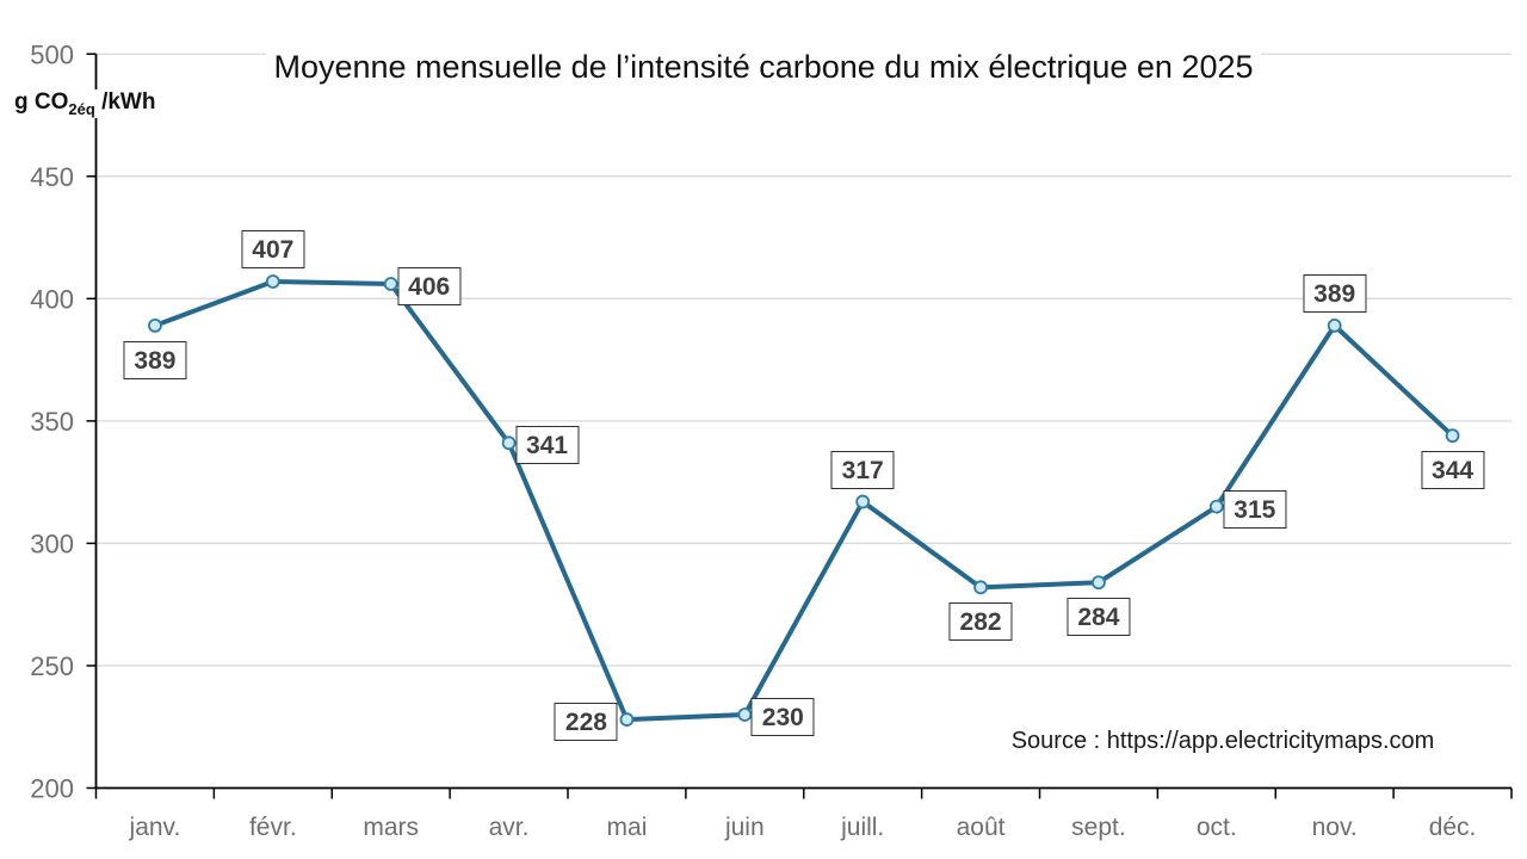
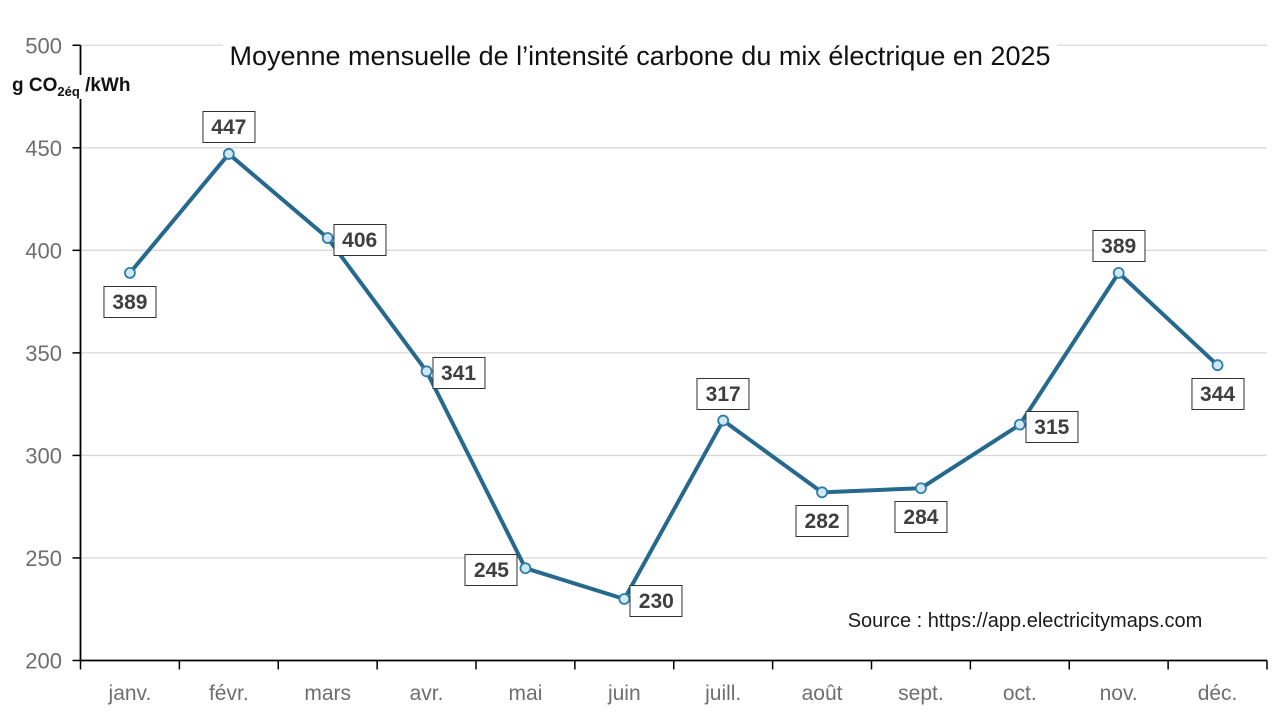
févr.: 407 -> 447
mai: 228 -> 245
